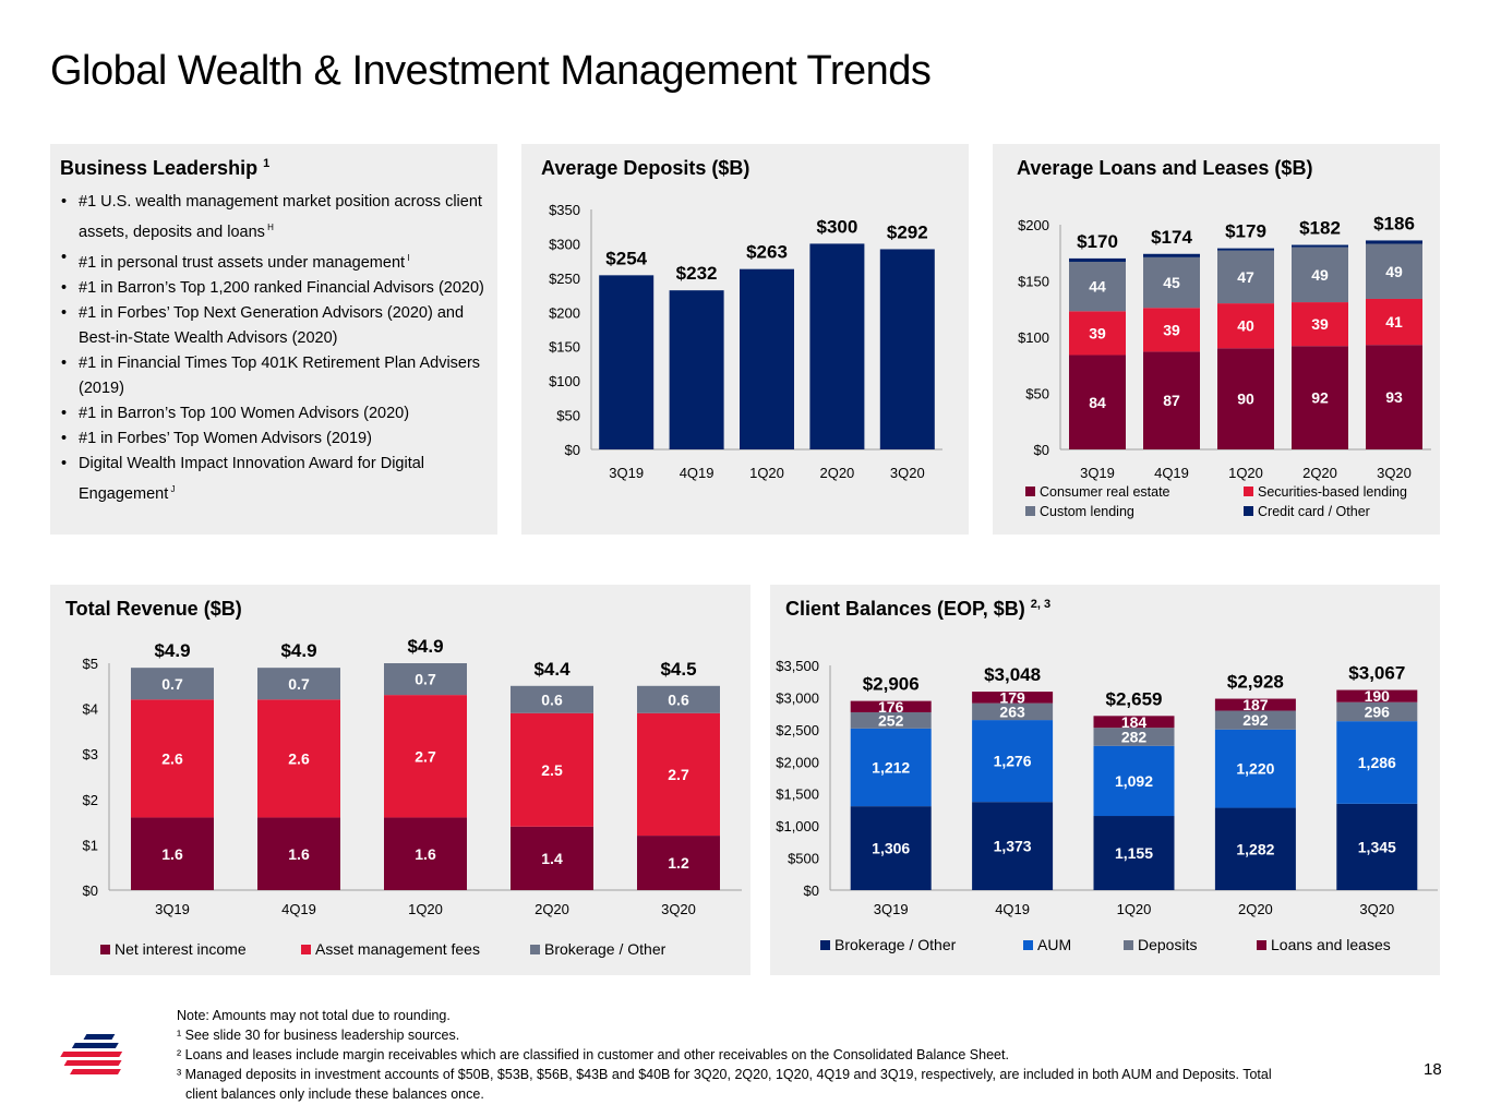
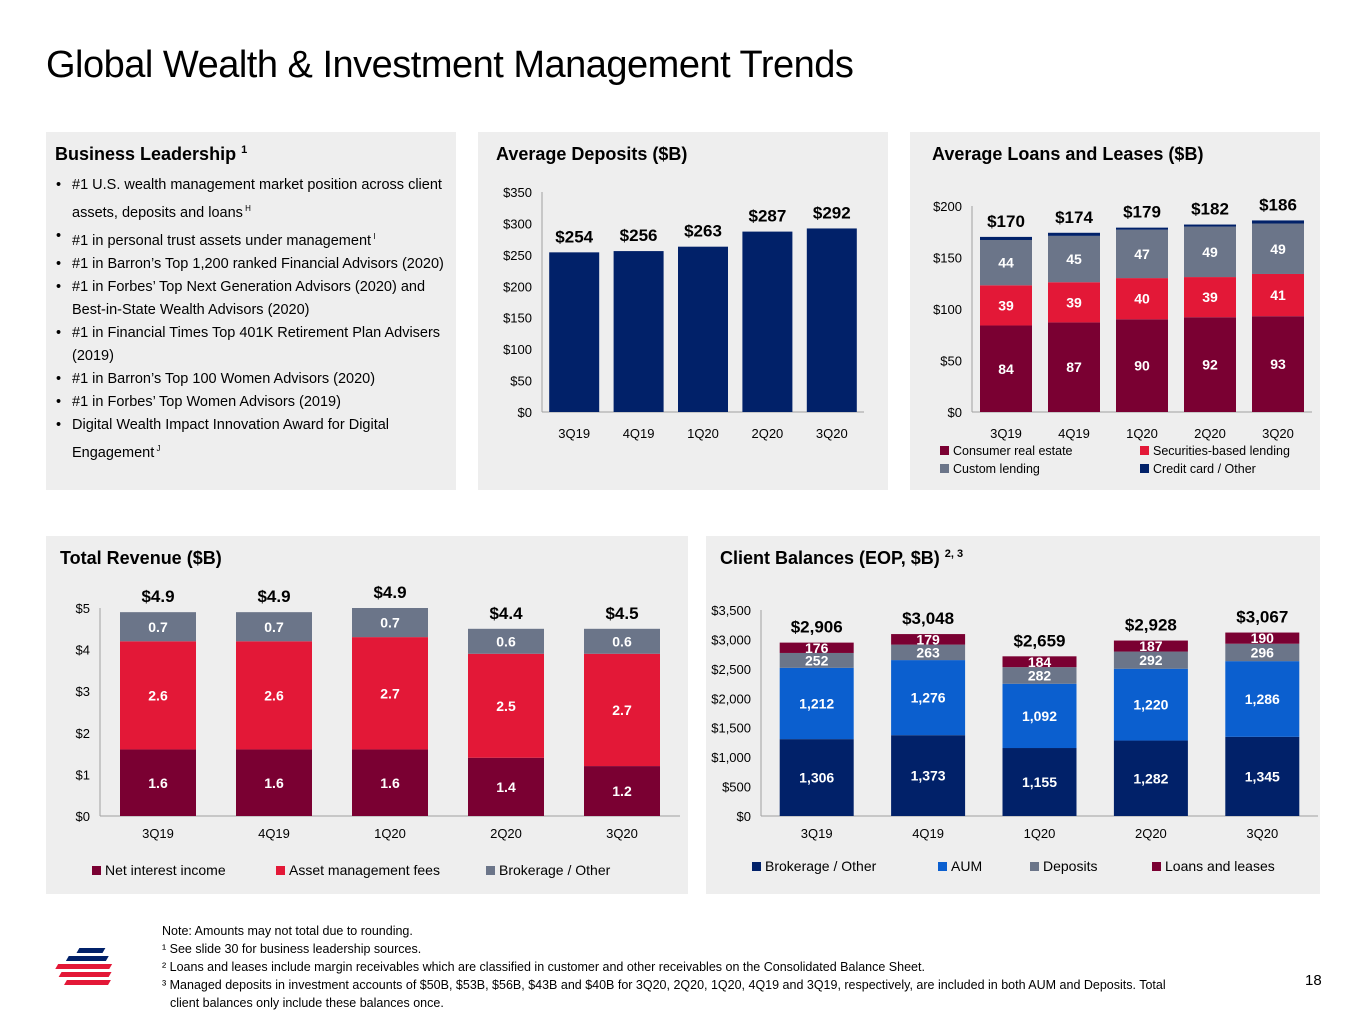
Average Deposits ($B)/4Q19: $232 -> $256
Average Deposits ($B)/2Q20: $300 -> $287
